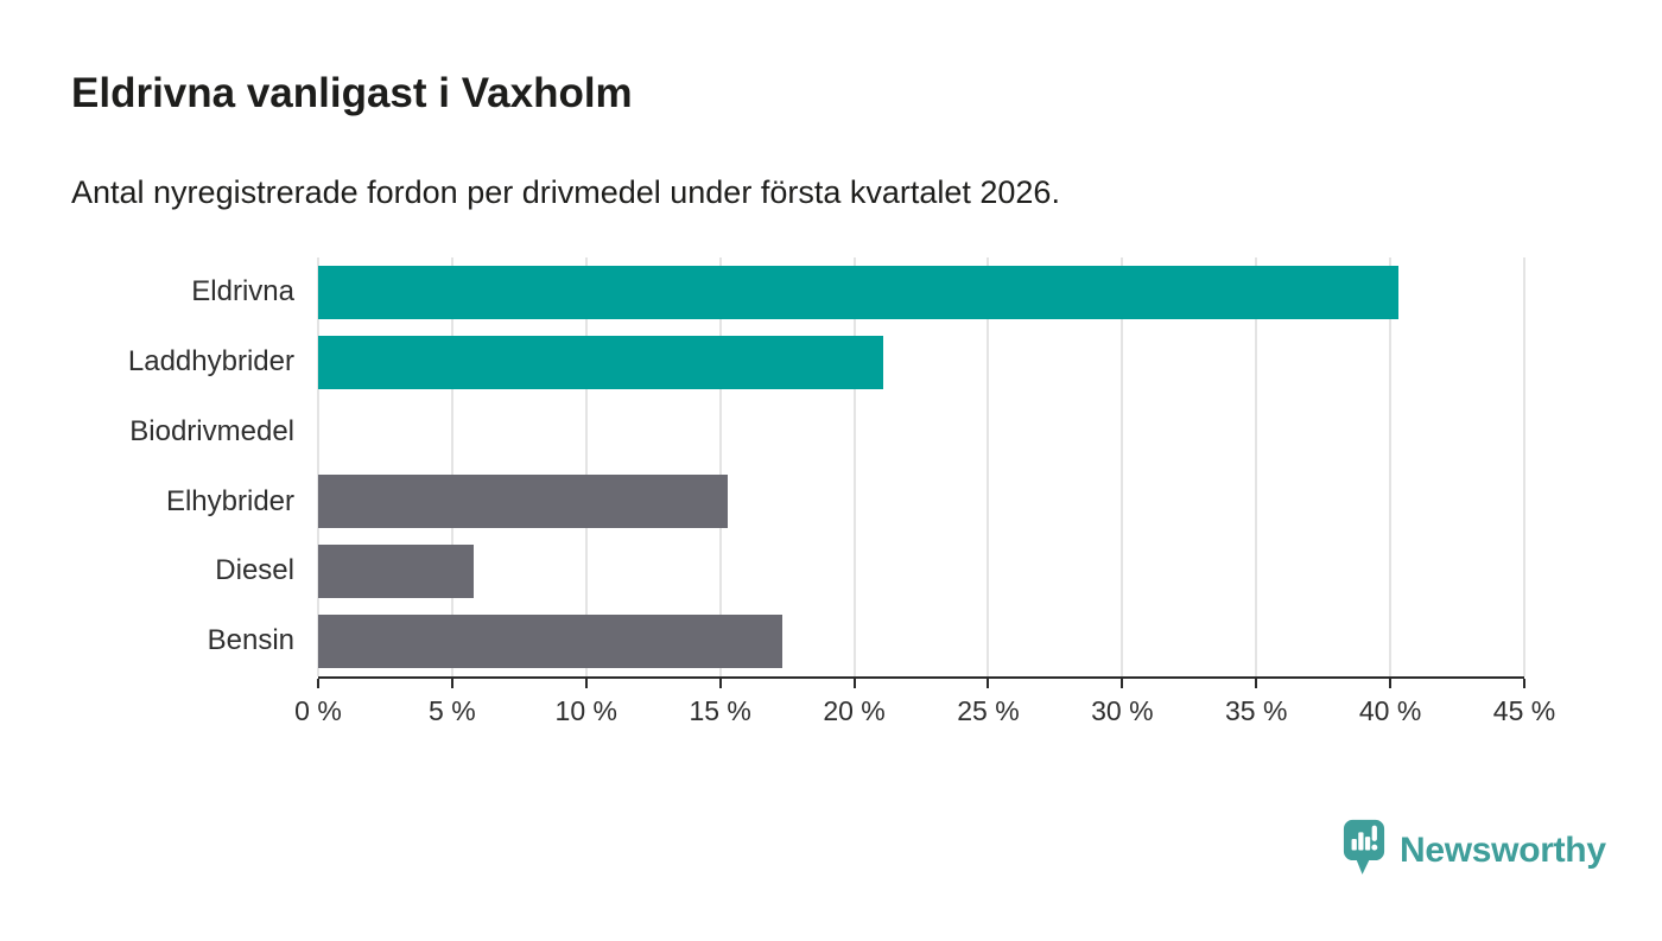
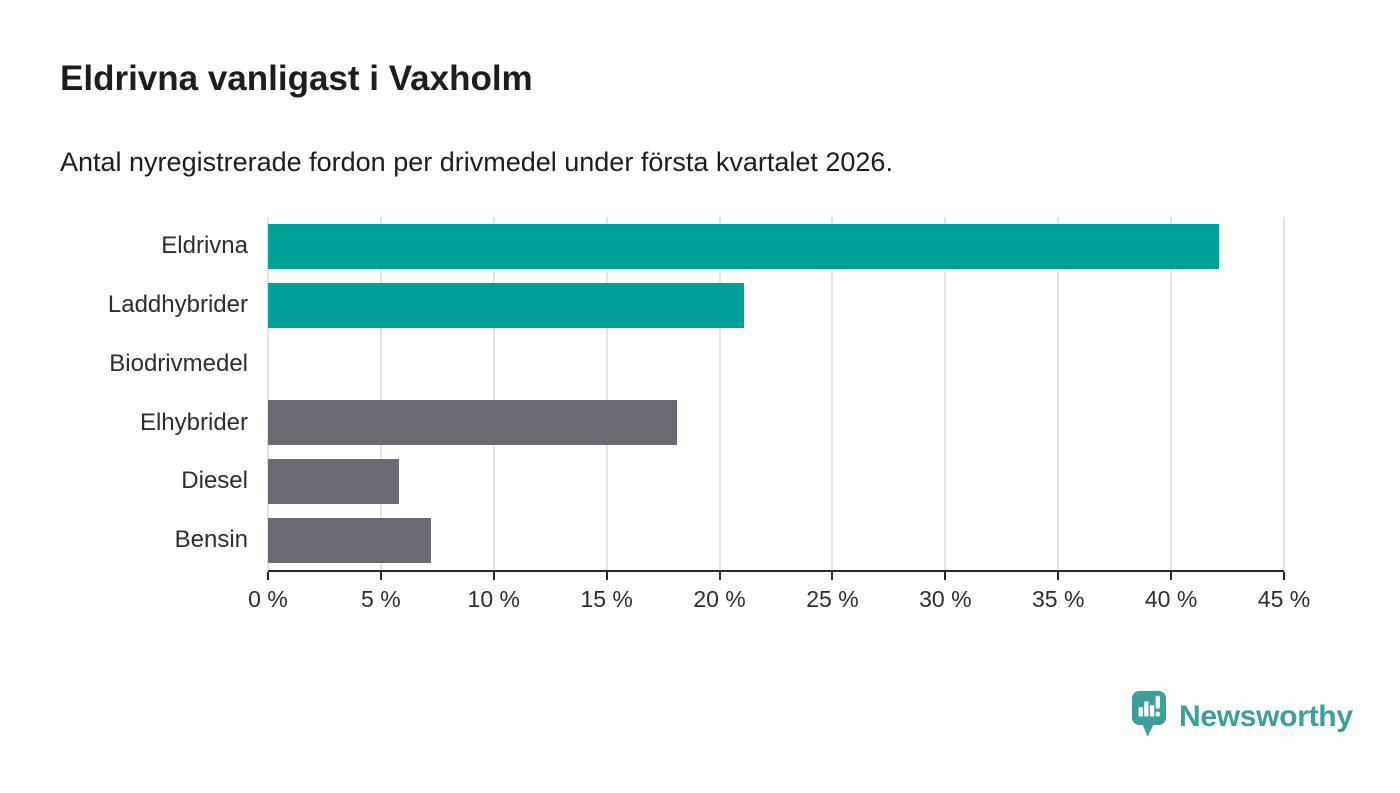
Eldrivna: 40.3% -> 42.1%
Elhybrider: 15.3% -> 18.1%
Bensin: 17.3% -> 7.2%
